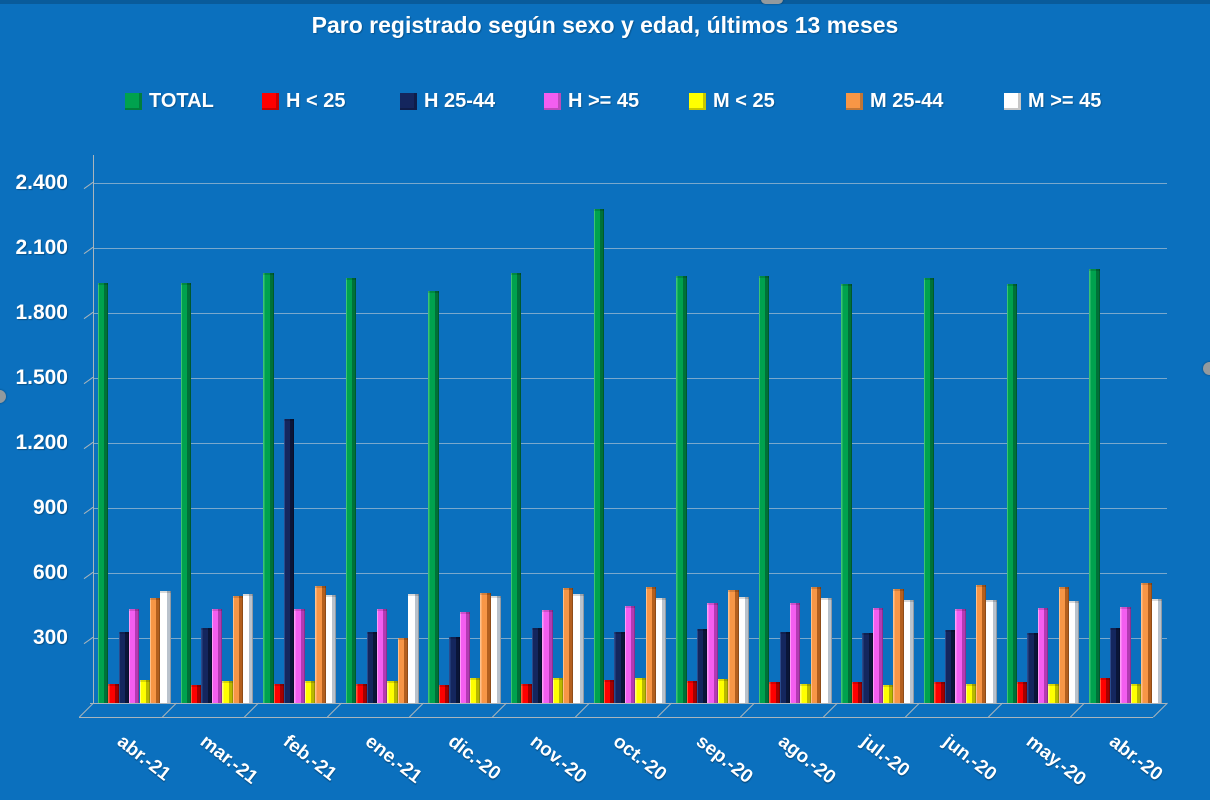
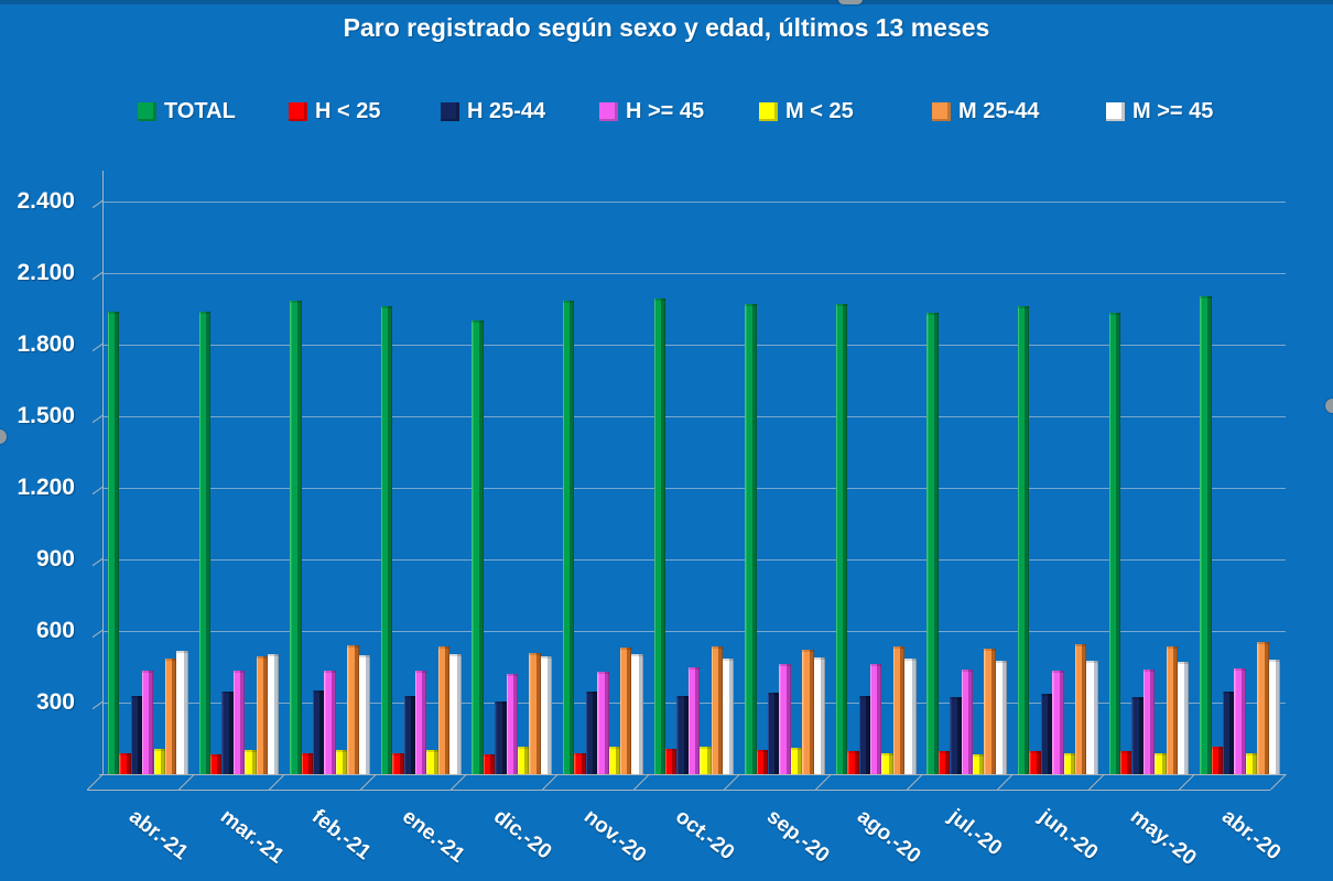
H 25-44/feb.-21: 1310 -> 350
M 25-44/ene.-21: 300 -> 540
TOTAL/oct.-20: 2280 -> 2000
